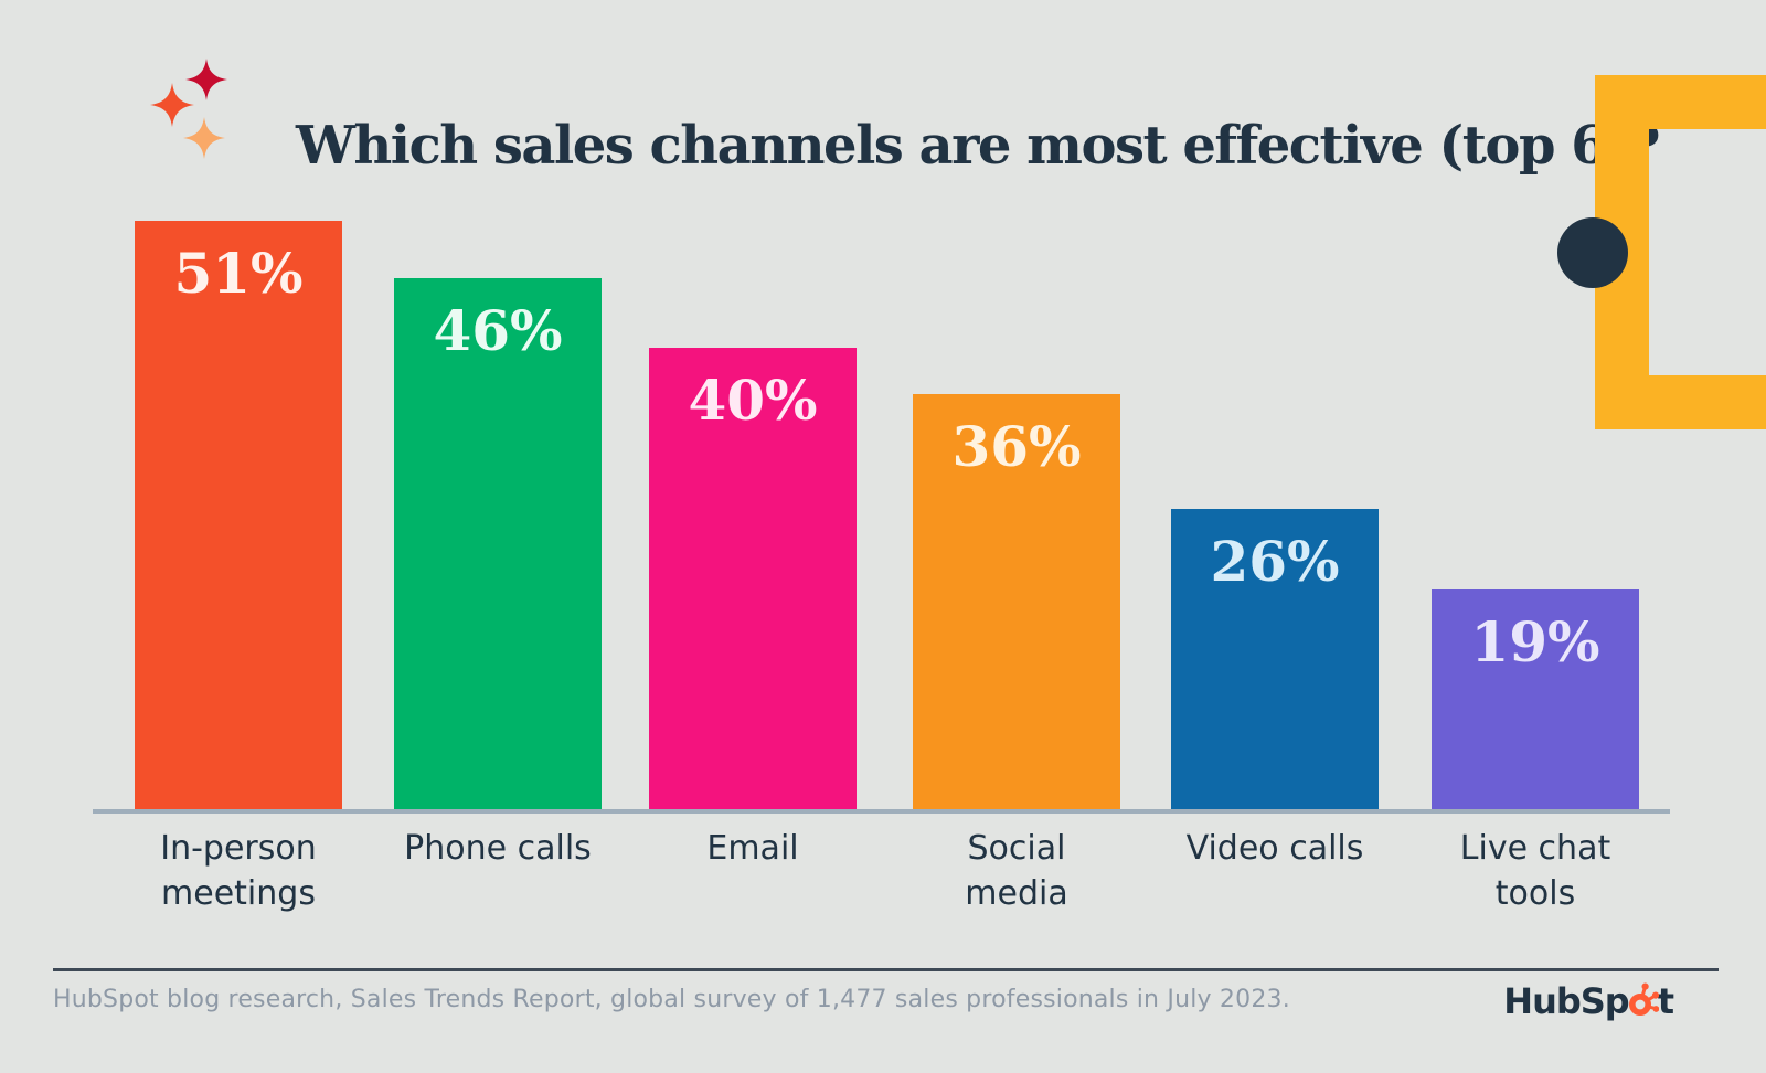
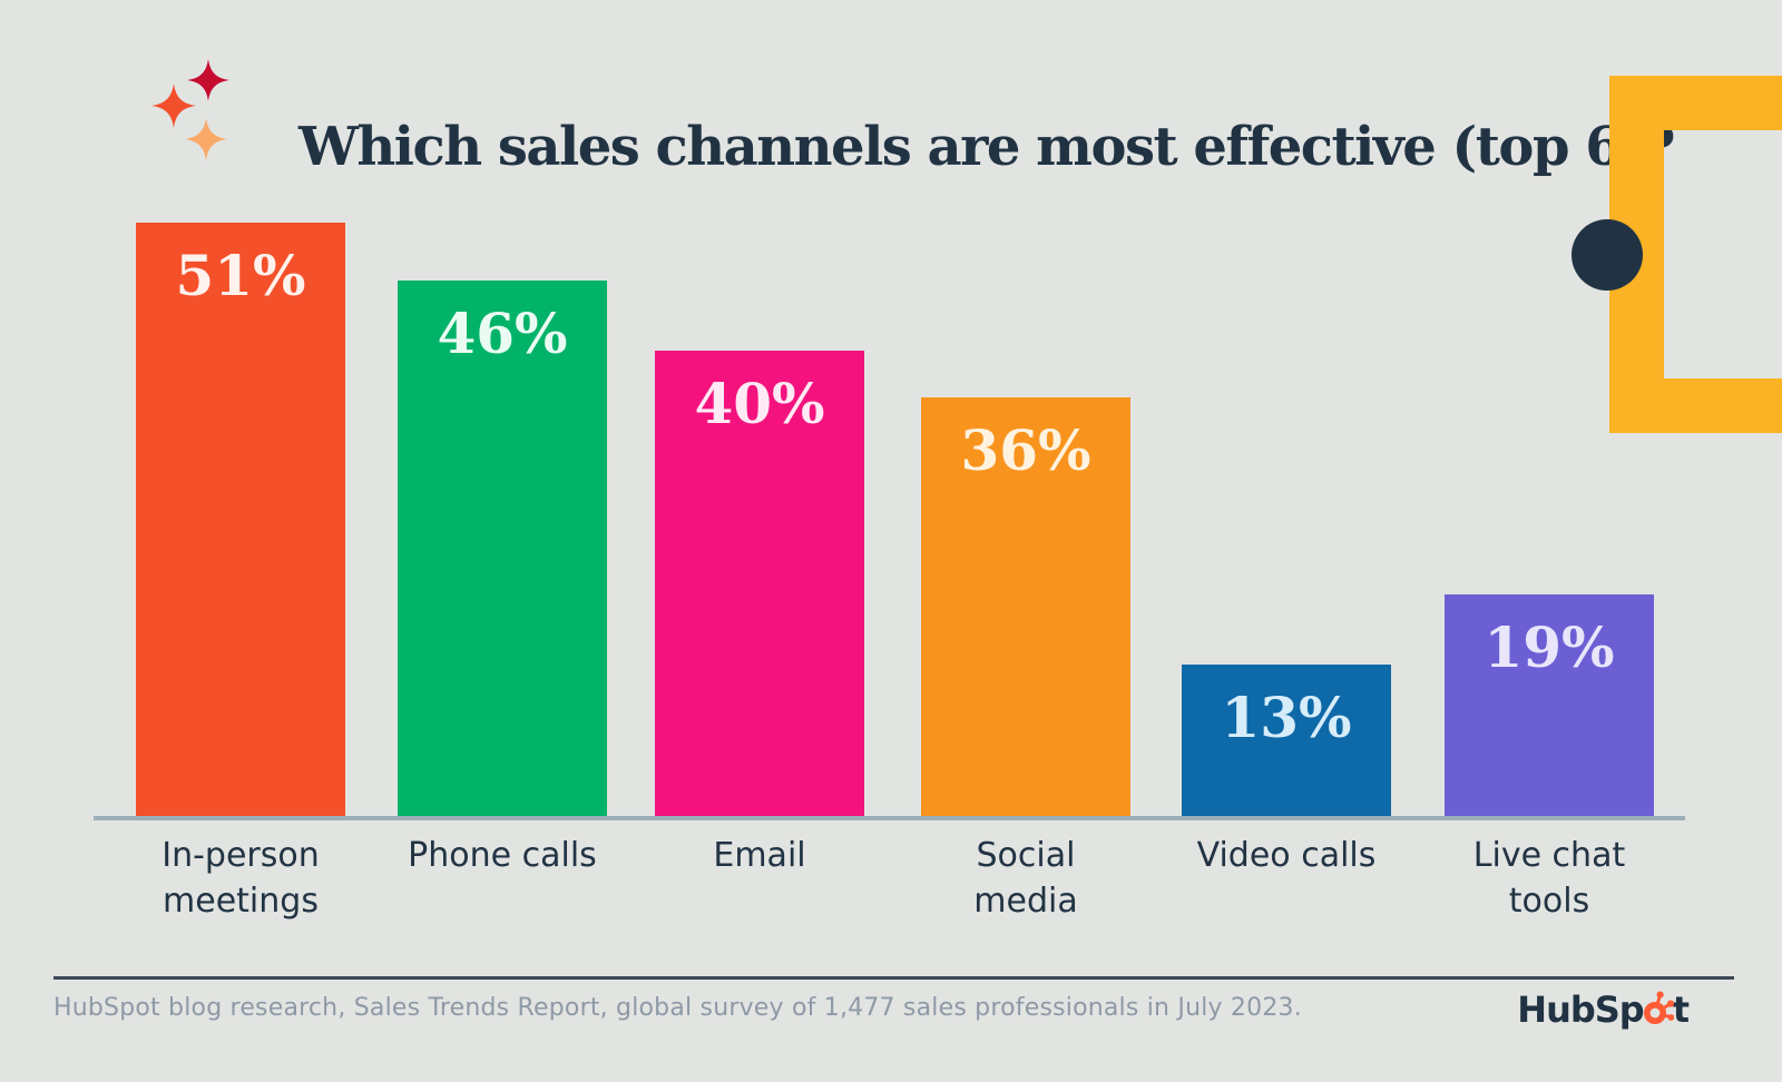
Video calls: 26% -> 13%
